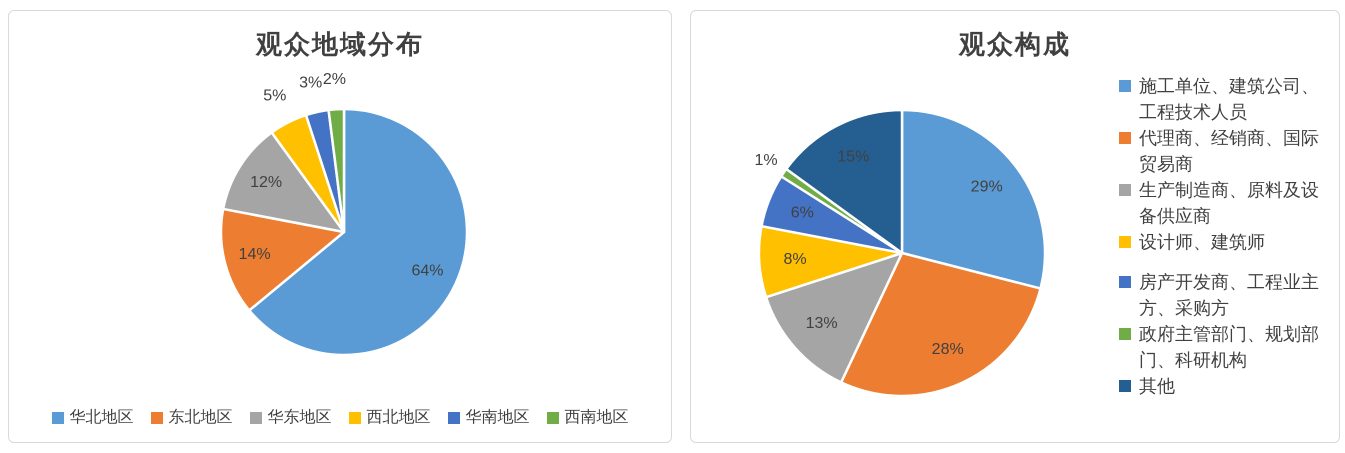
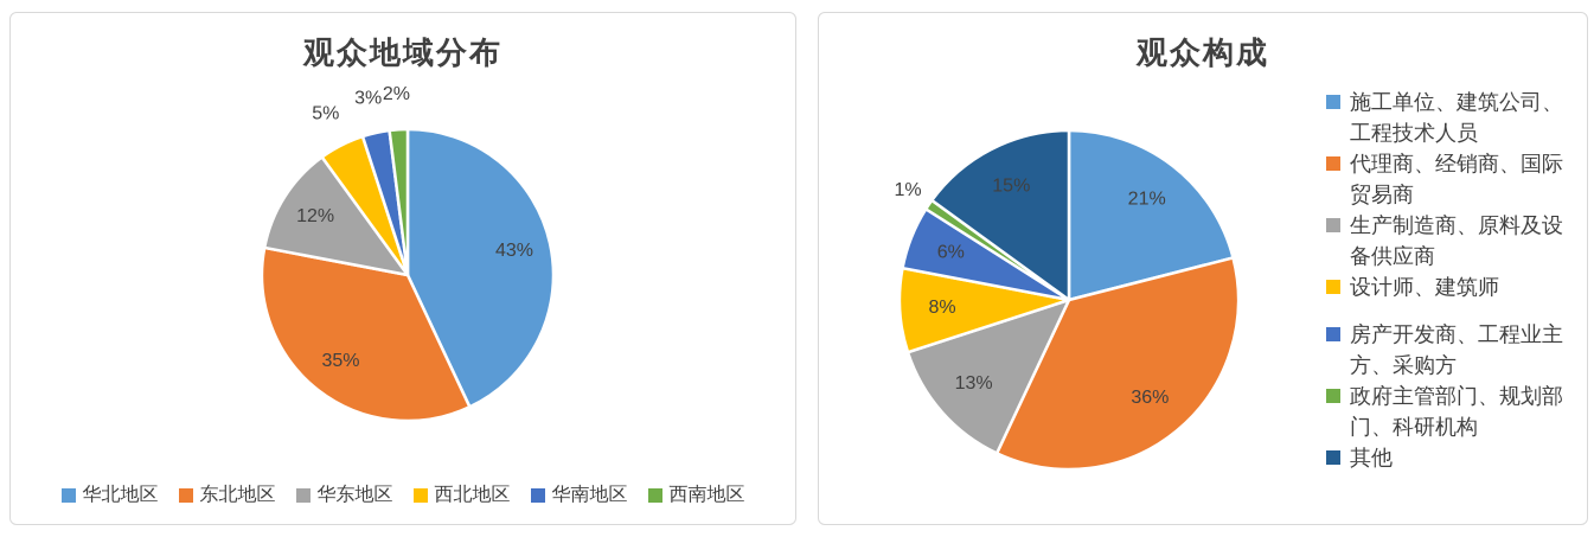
观众地域分布/华北地区: 64% -> 43%
观众地域分布/东北地区: 14% -> 35%
观众构成/施工单位、建筑公司、工程技术人员: 29% -> 21%
观众构成/代理商、经销商、国际贸易商: 28% -> 36%
